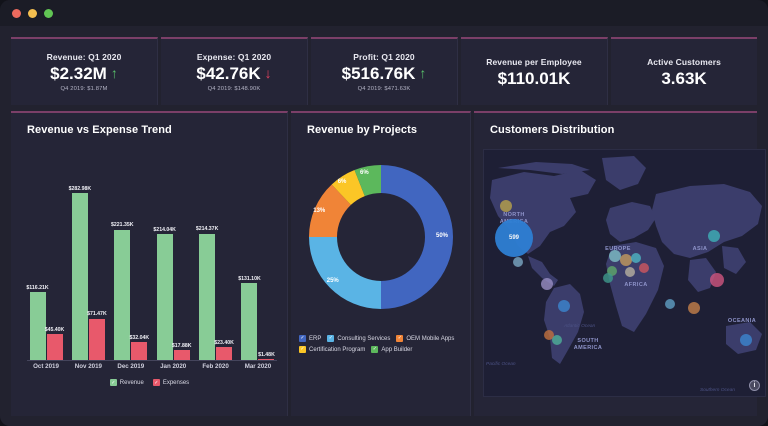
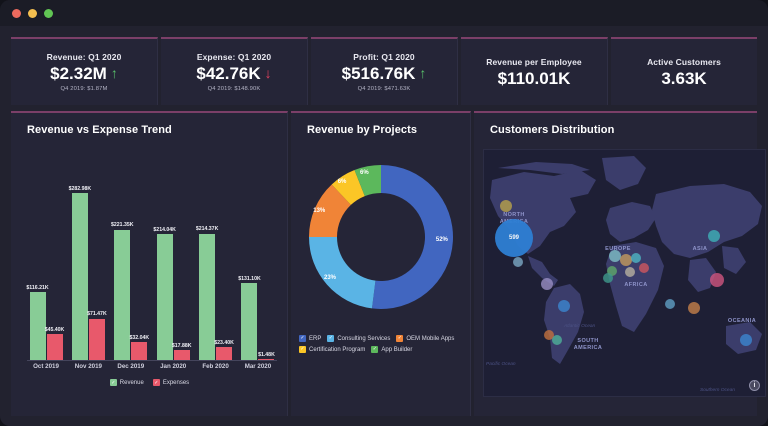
Revenue by Projects/ERP: 50% -> 52%
Revenue by Projects/Consulting Services: 25% -> 23%
